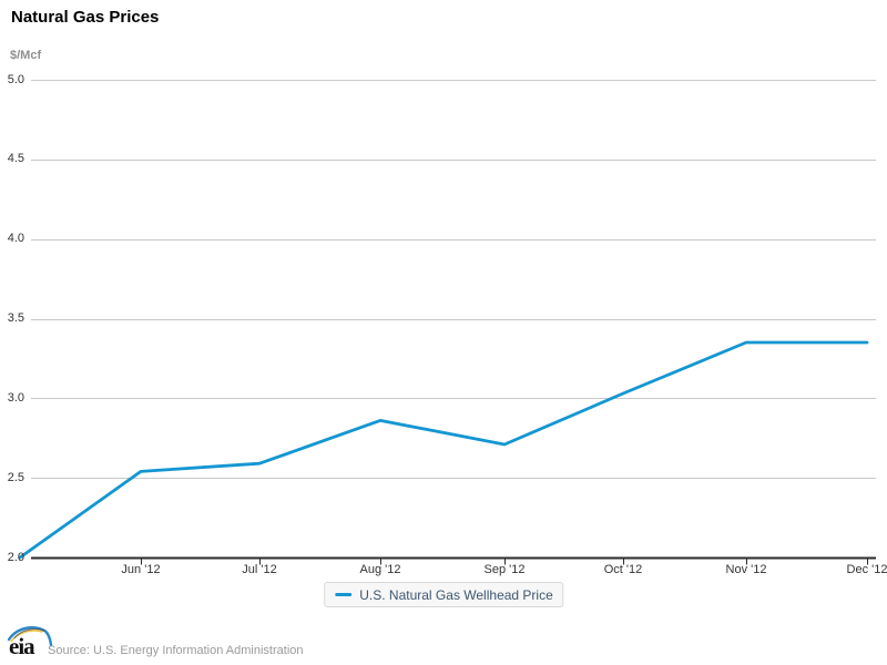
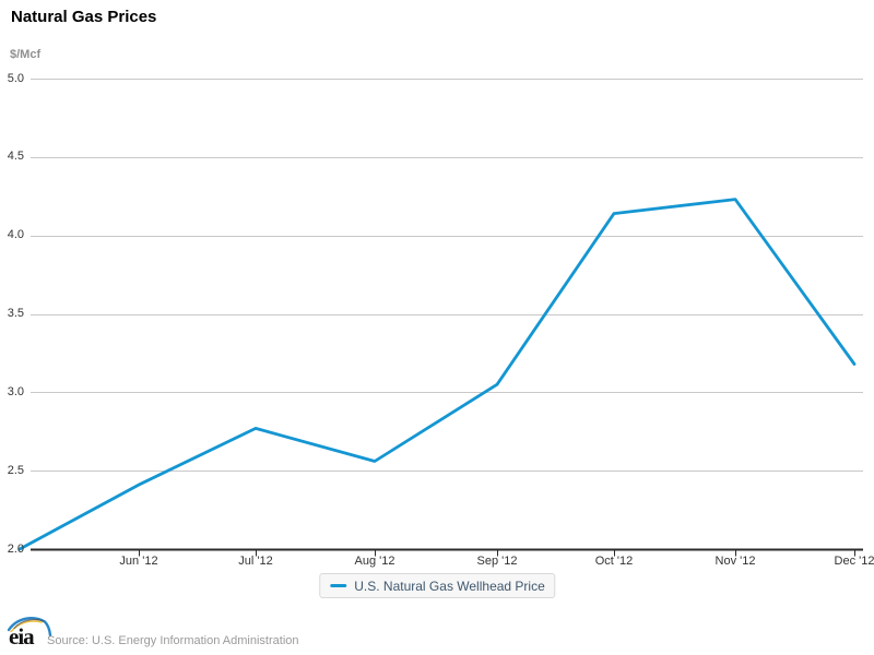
Jun '12: 2.54 -> 2.41
Jul '12: 2.59 -> 2.77
Aug '12: 2.86 -> 2.56
Sep '12: 2.71 -> 3.05
Oct '12: 3.03 -> 4.14
Nov '12: 3.35 -> 4.23
Dec '12: 3.35 -> 3.18
